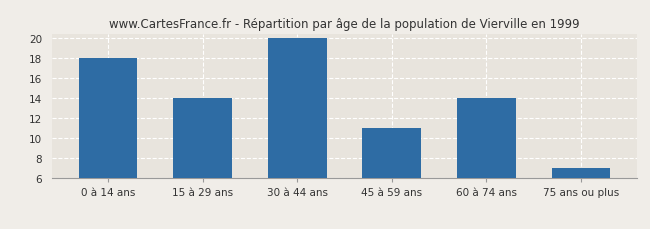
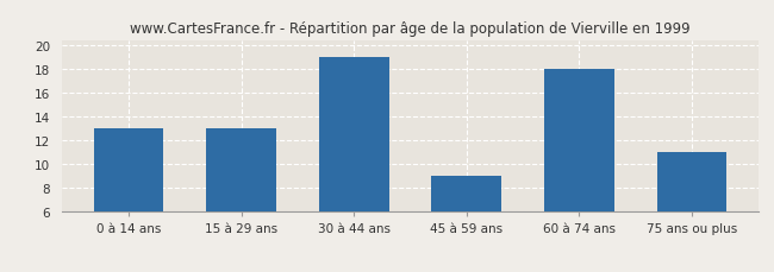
0 à 14 ans: 18 -> 13
15 à 29 ans: 14 -> 13
30 à 44 ans: 20 -> 19
45 à 59 ans: 11 -> 9
60 à 74 ans: 14 -> 18
75 ans ou plus: 7 -> 11
